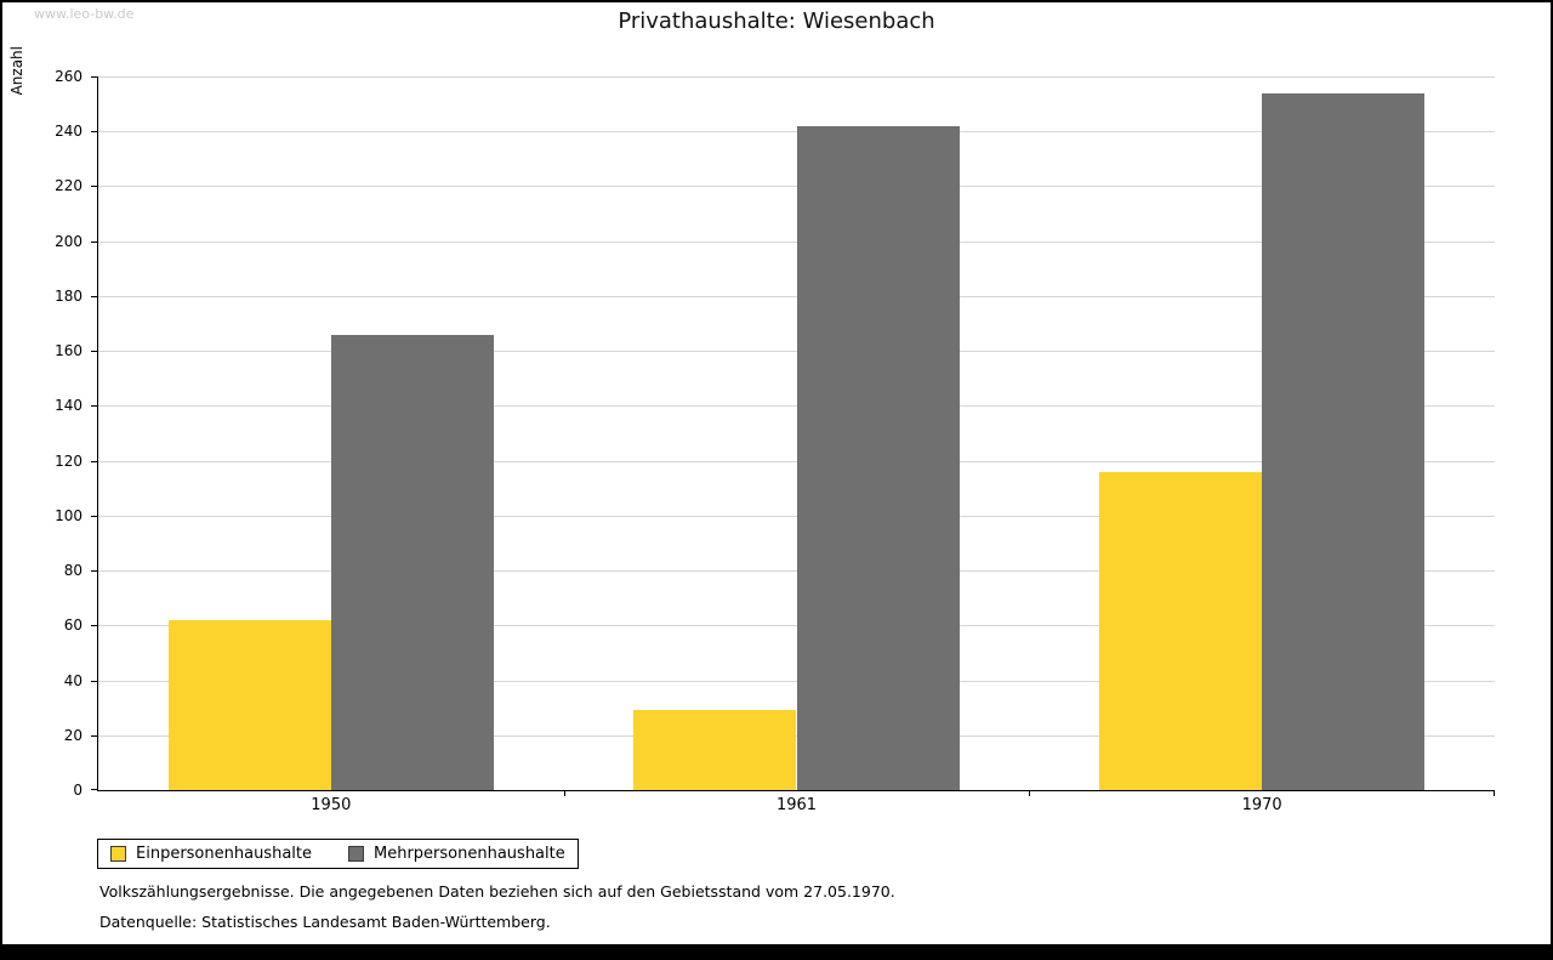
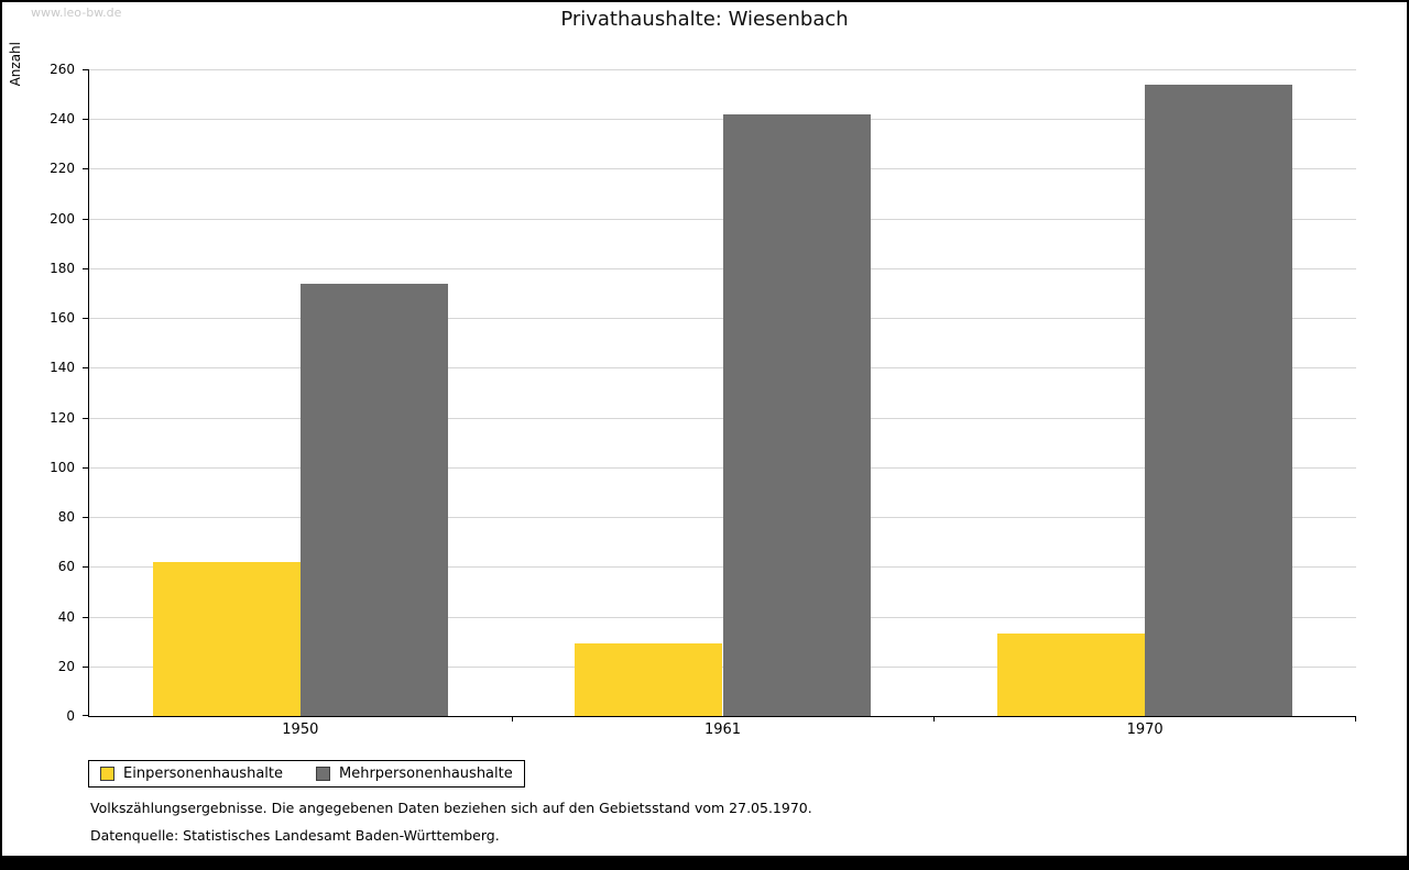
Mehrpersonenhaushalte/1950: 166 -> 174
Einpersonenhaushalte/1970: 116 -> 33
